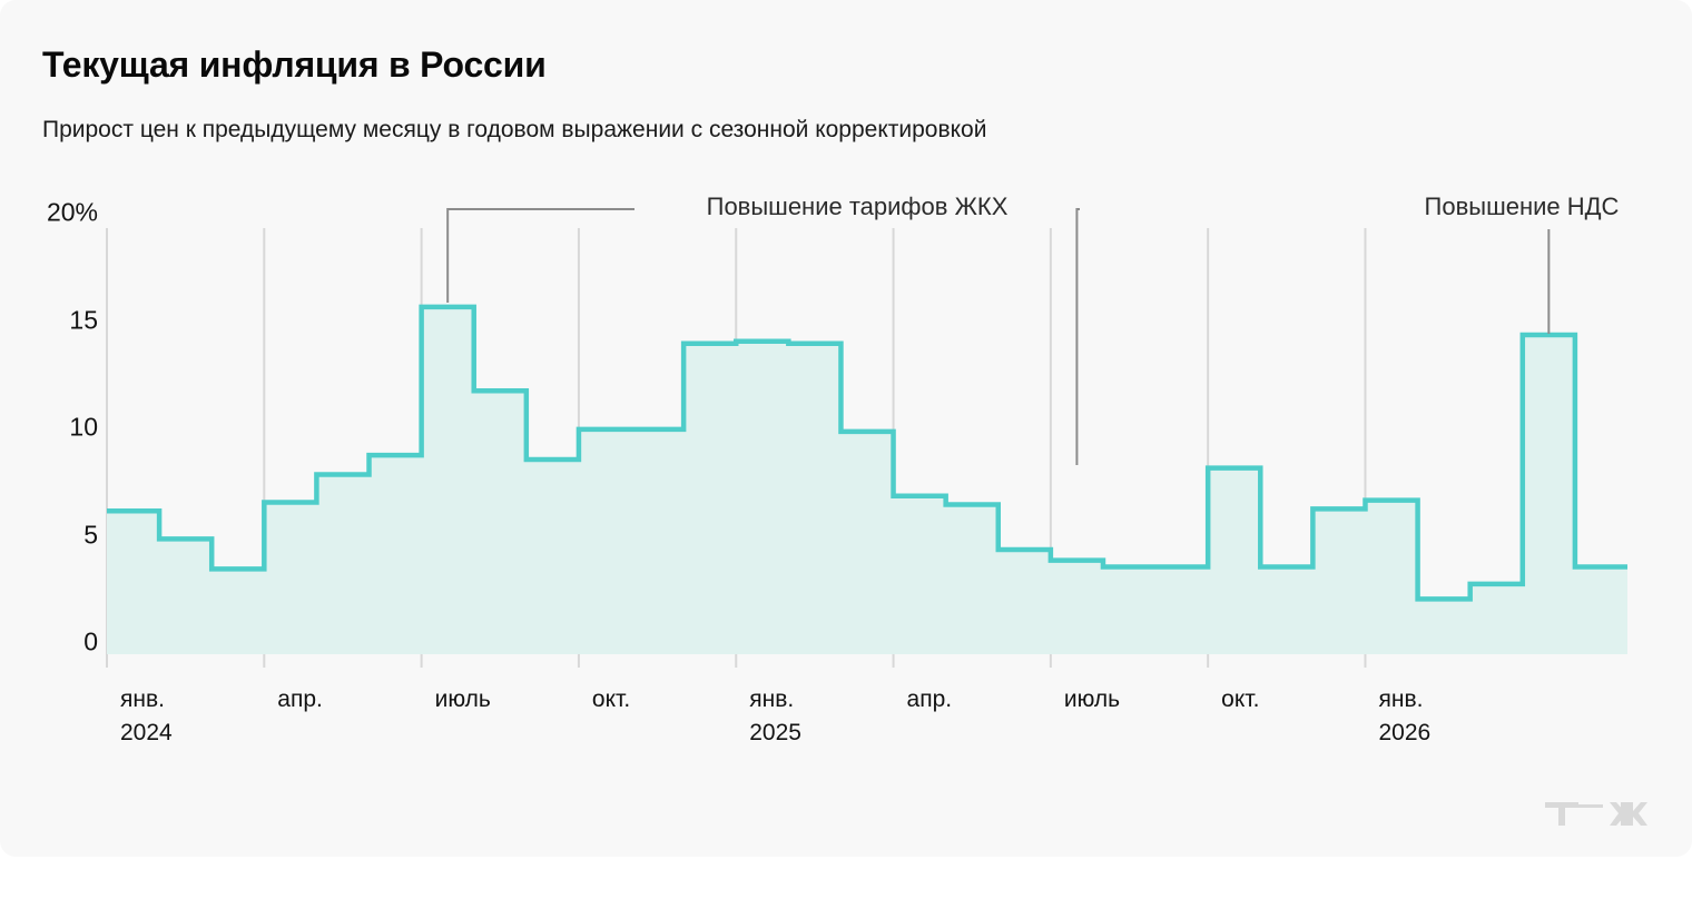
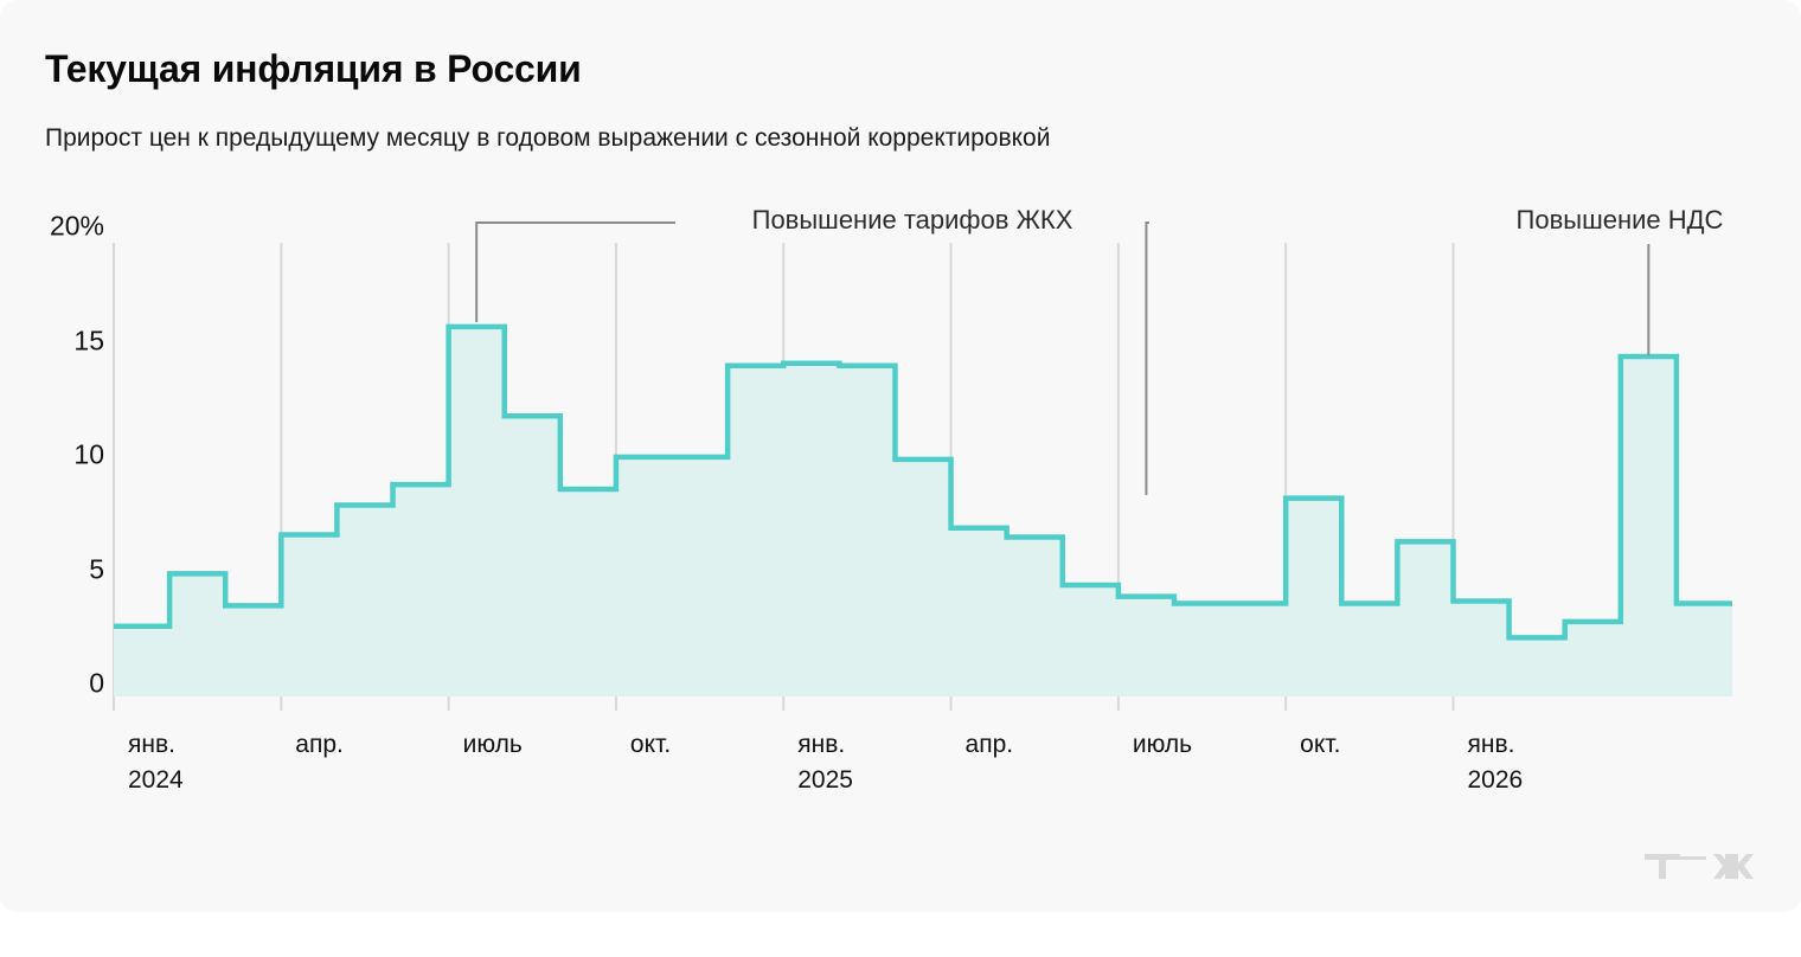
янв. 2024: 6.1% -> 2.5%
янв. 2026: 6.6% -> 3.6%
